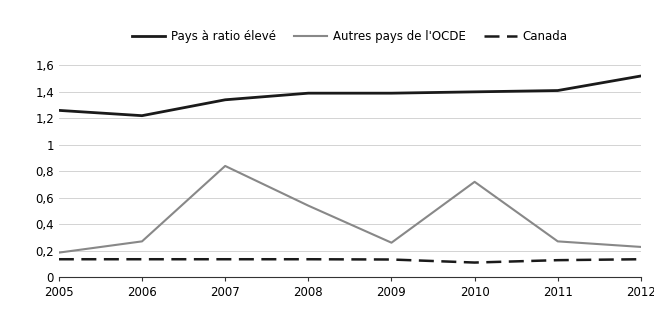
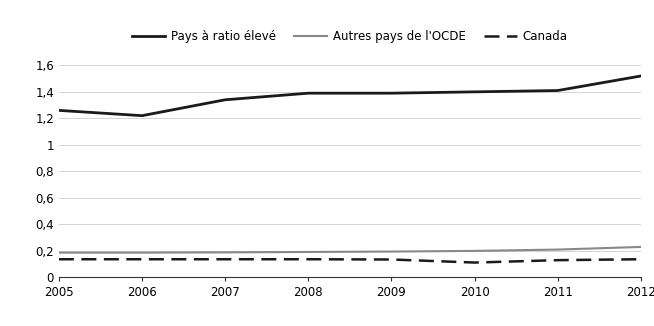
Autres pays de l'OCDE/2006: 0,27 -> 0,18
Autres pays de l'OCDE/2007: 0,84 -> 0,19
Autres pays de l'OCDE/2008: 0,54 -> 0,19
Autres pays de l'OCDE/2009: 0,26 -> 0,19
Autres pays de l'OCDE/2010: 0,72 -> 0,20
Autres pays de l'OCDE/2011: 0,27 -> 0,21
